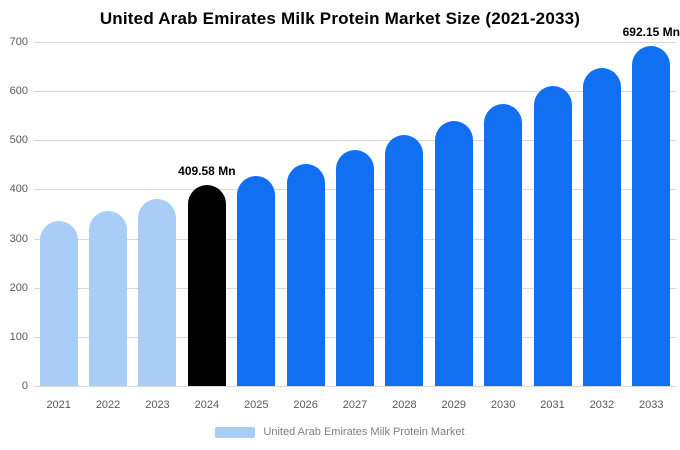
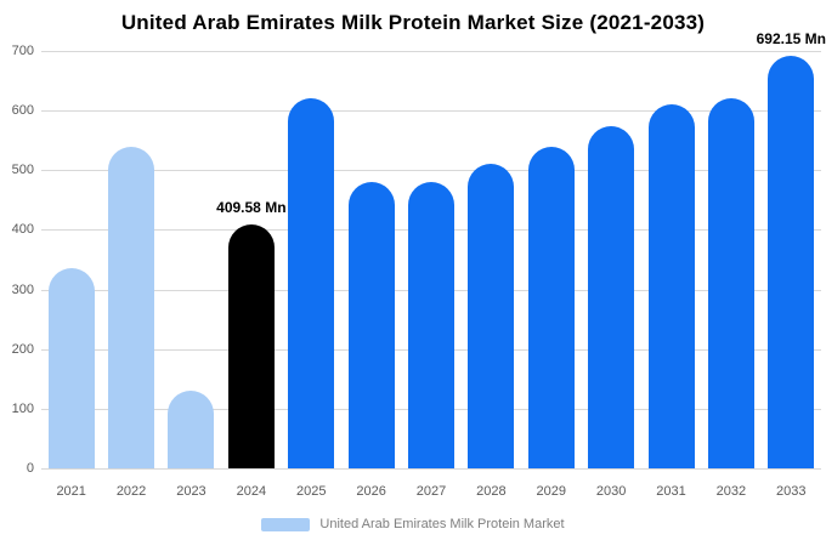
2022: 360 -> 540
2023: 380 -> 130
2025: 430 -> 620
2026: 450 -> 480
2032: 650 -> 620
